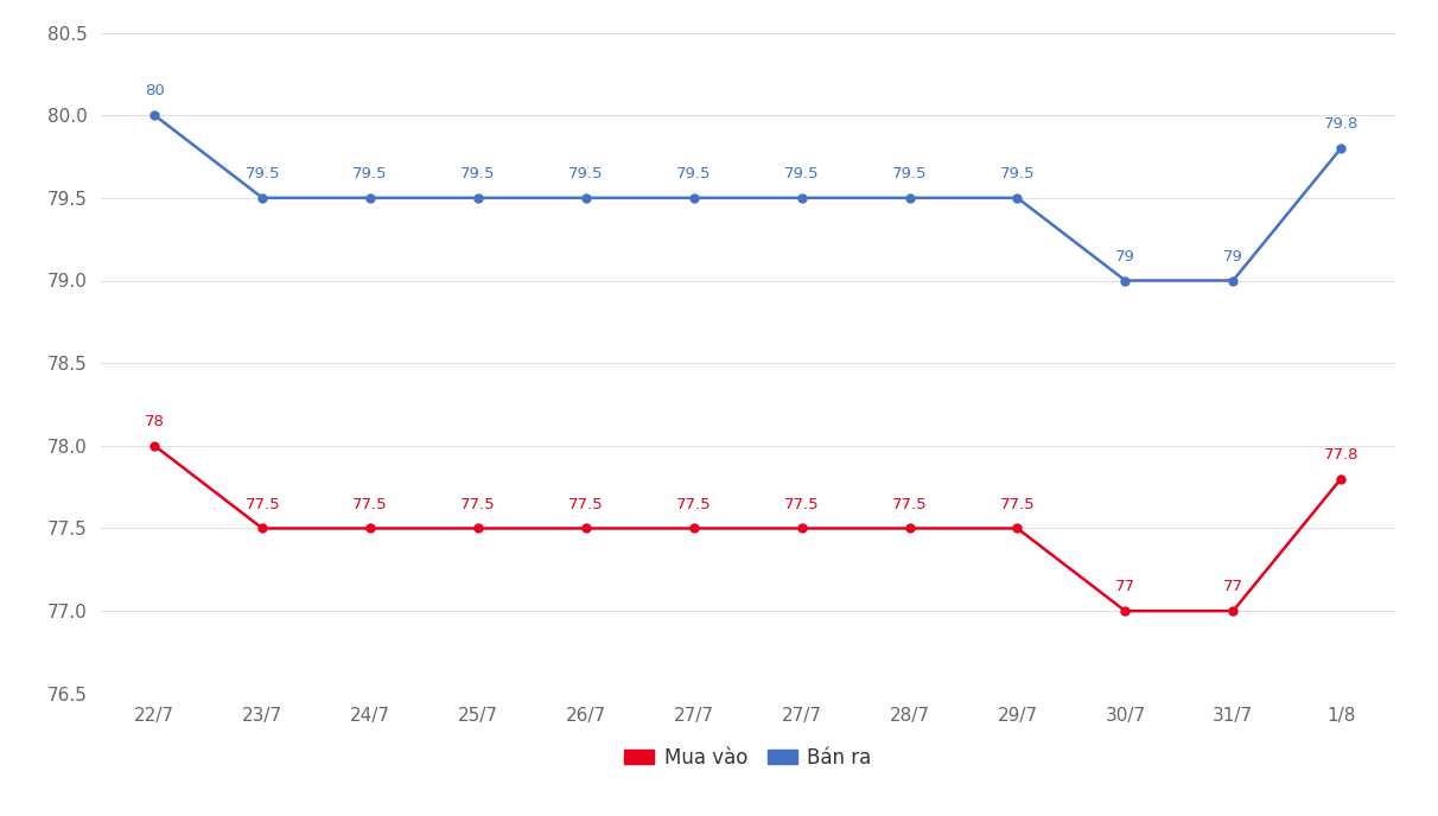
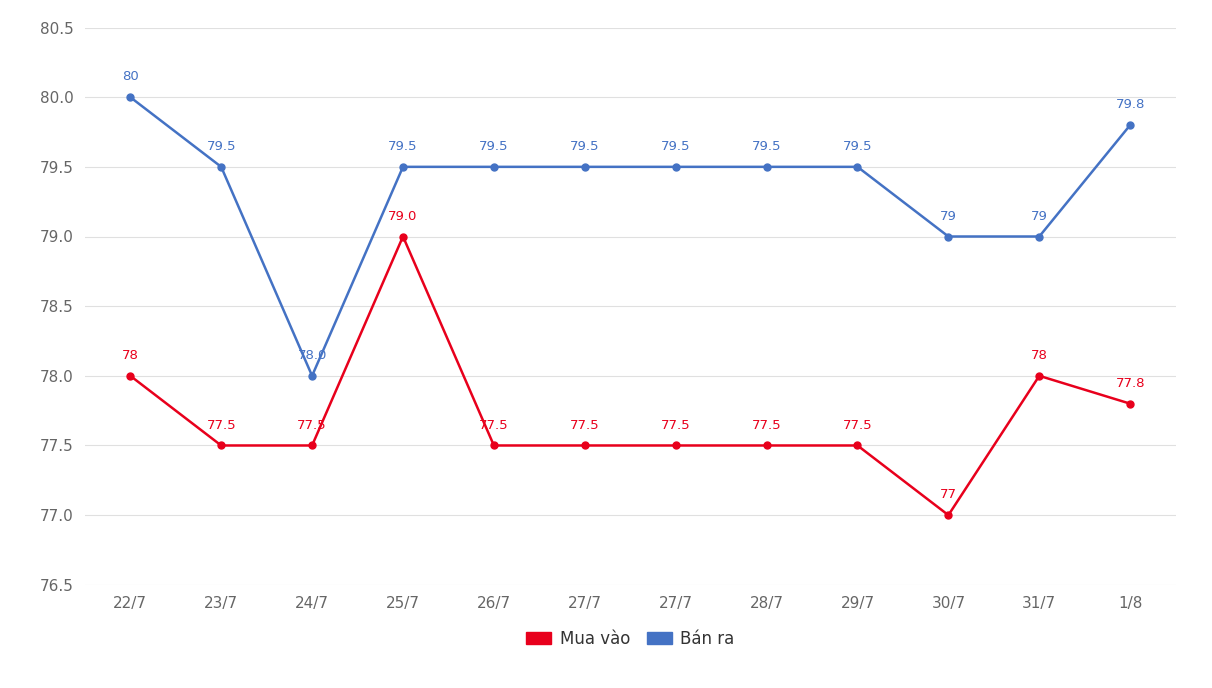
Bán ra/24/7: 79.5 -> 78.0
Mua vào/25/7: 77.5 -> 79.0
Mua vào/31/7: 77 -> 78
